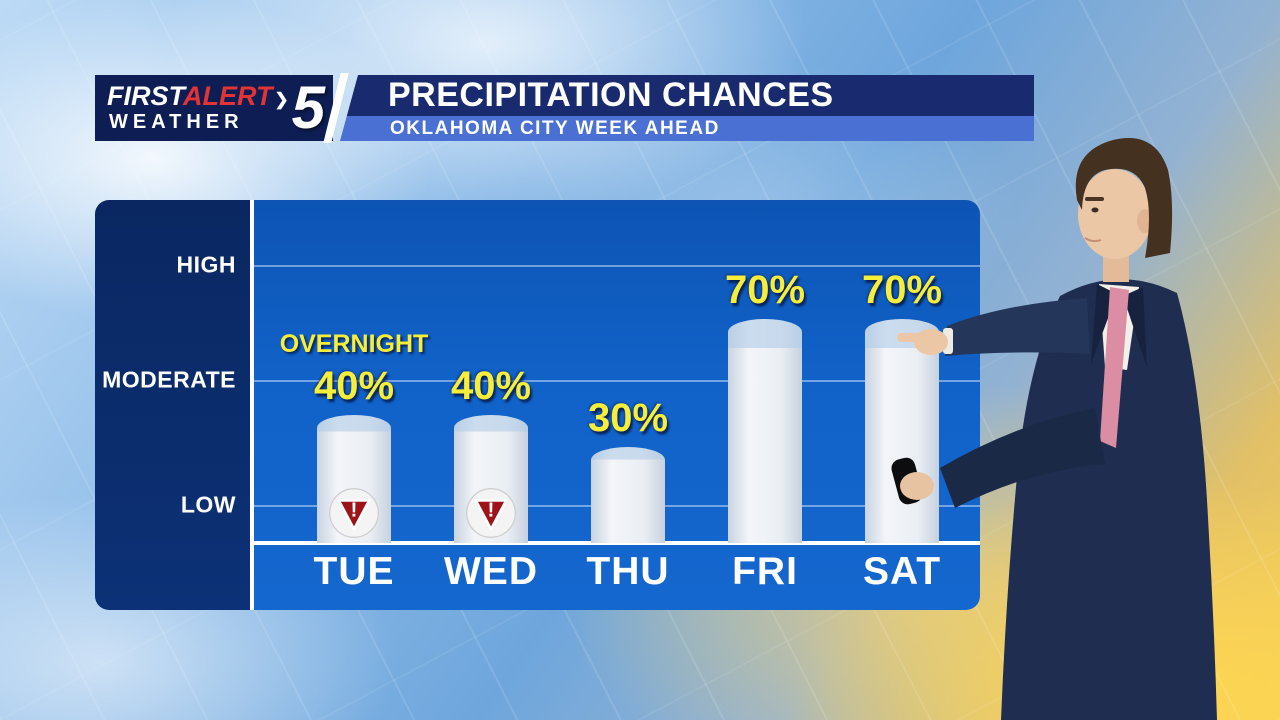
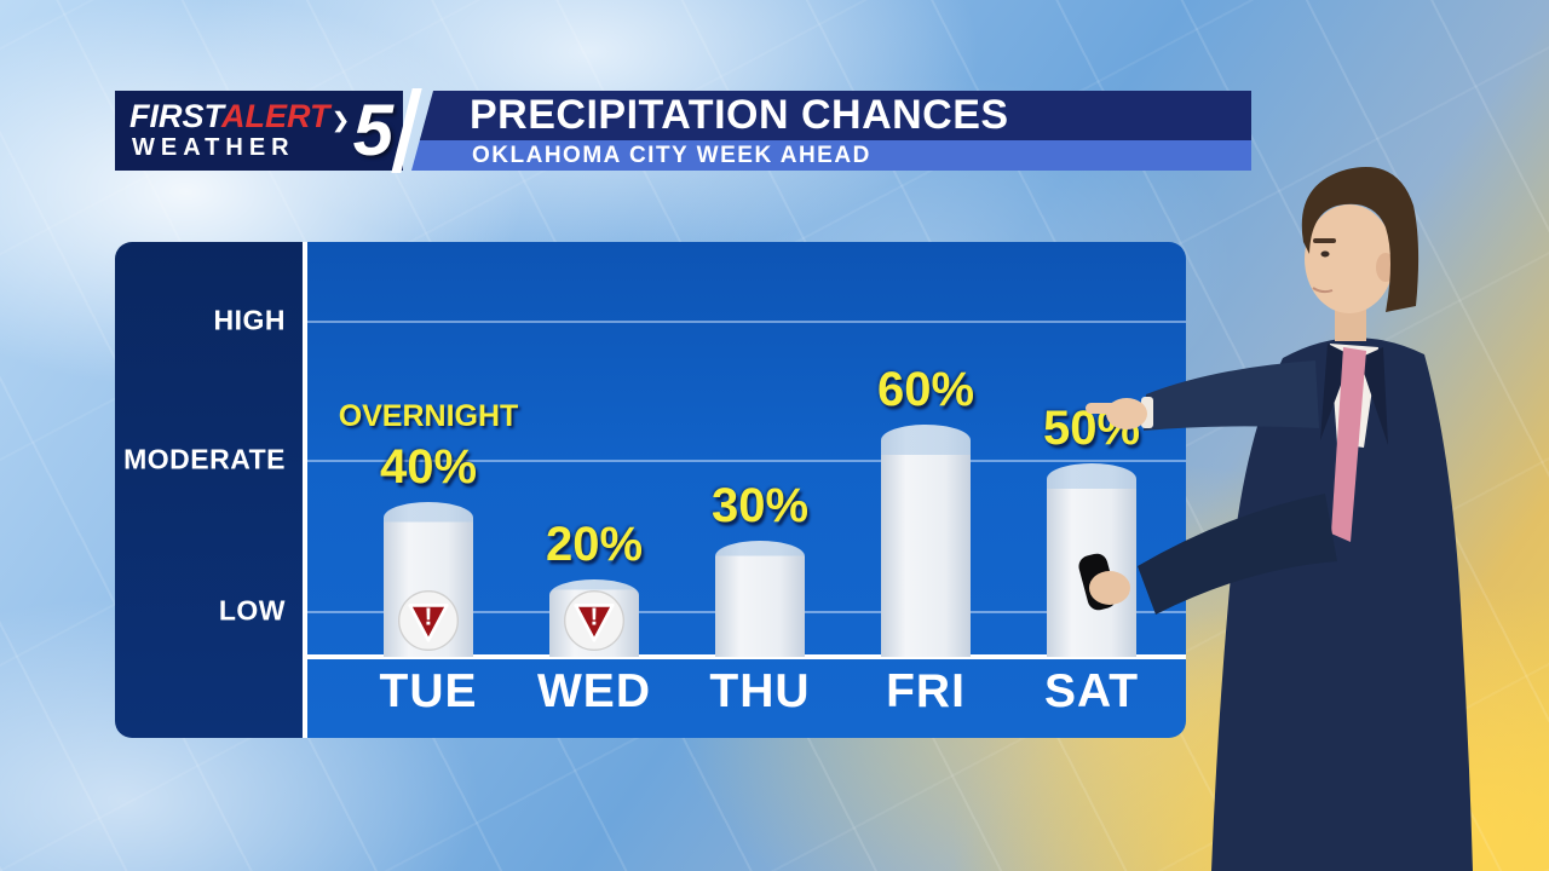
WED: 40% -> 20%
FRI: 70% -> 60%
SAT: 70% -> 50%
